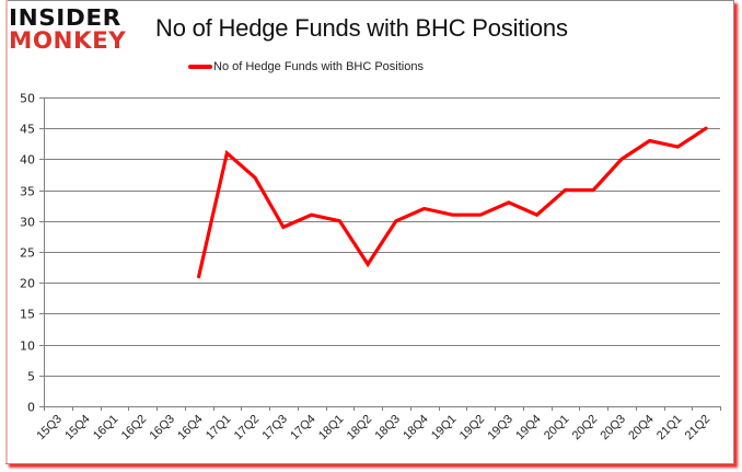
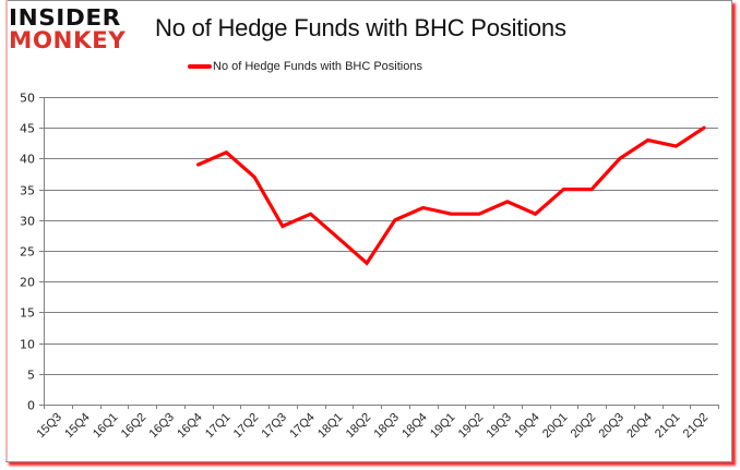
16Q4: 21 -> 39
18Q1: 30 -> 27
